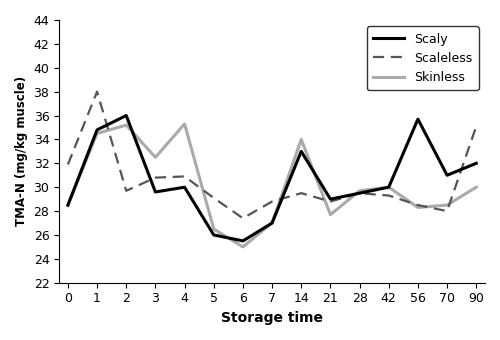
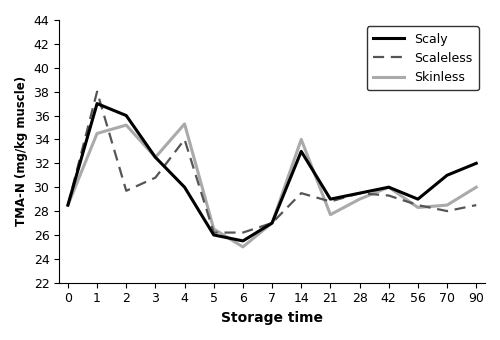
Scaleless/0: 31.9 -> 28.5
Scaly/1: 34.8 -> 37.0
Scaly/3: 29.6 -> 32.5
Scaleless/4: 30.9 -> 34.0
Scaleless/5: 29.1 -> 26.2
Scaleless/6: 27.4 -> 26.2
Scaleless/7: 28.8 -> 27.0
Skinless/28: 29.7 -> 29.0
Scaly/56: 35.7 -> 29.0
Scaleless/90: 35.1 -> 28.5
